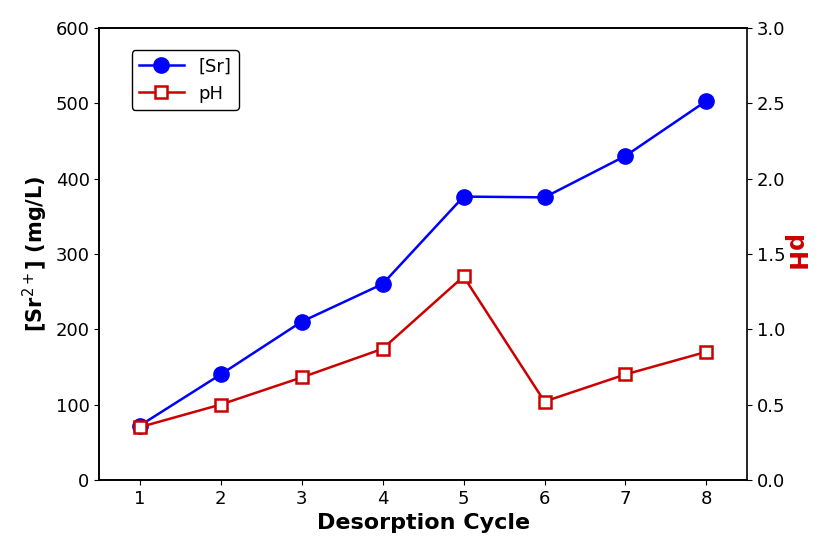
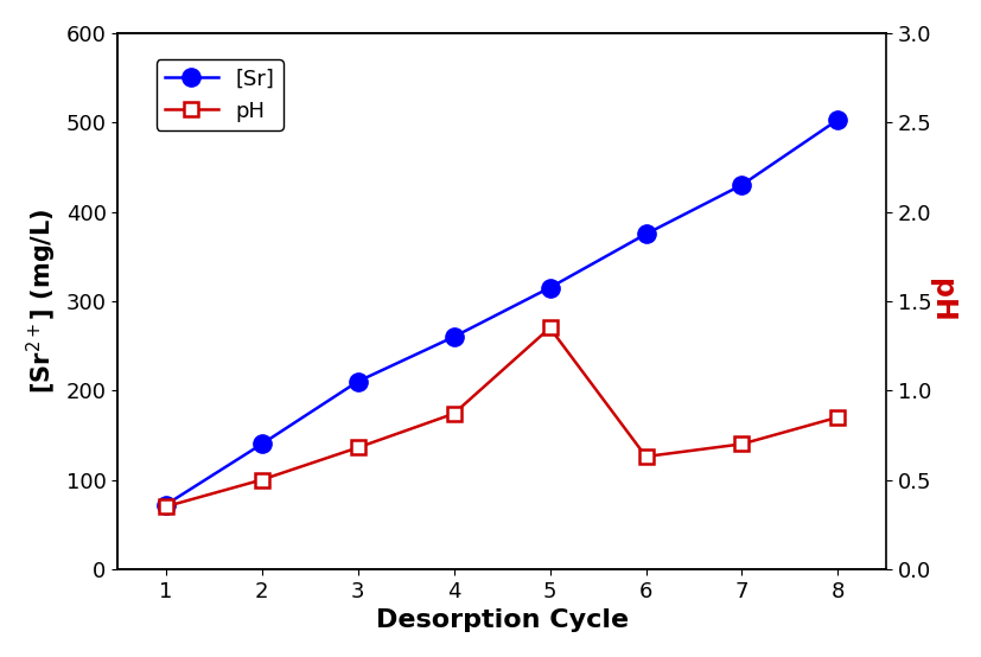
[Sr]/5: 376 -> 315
pH/6: 0.52 -> 0.63
